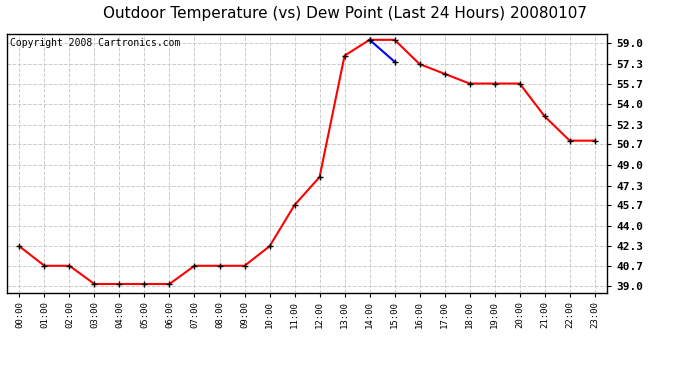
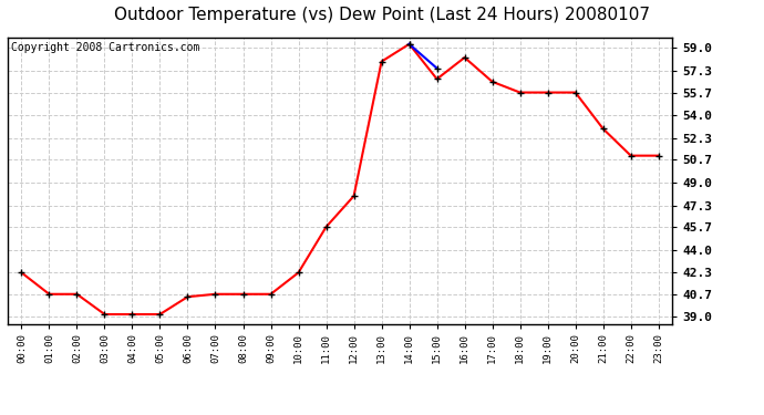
06:00: 39.2 -> 40.5
15:00: 59.3 -> 56.7
16:00: 57.3 -> 58.3
